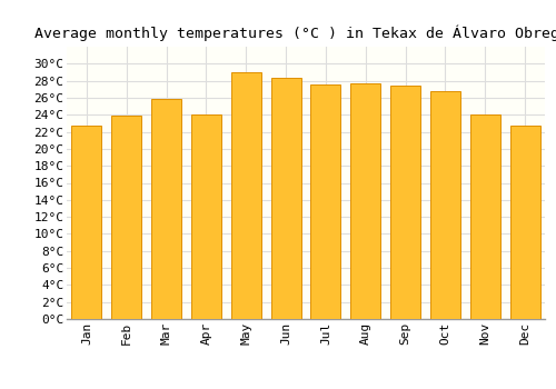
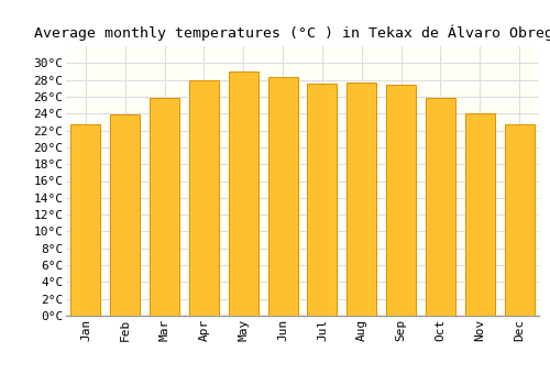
Apr: 24.0°C -> 27.9°C
Oct: 26.8°C -> 25.8°C
